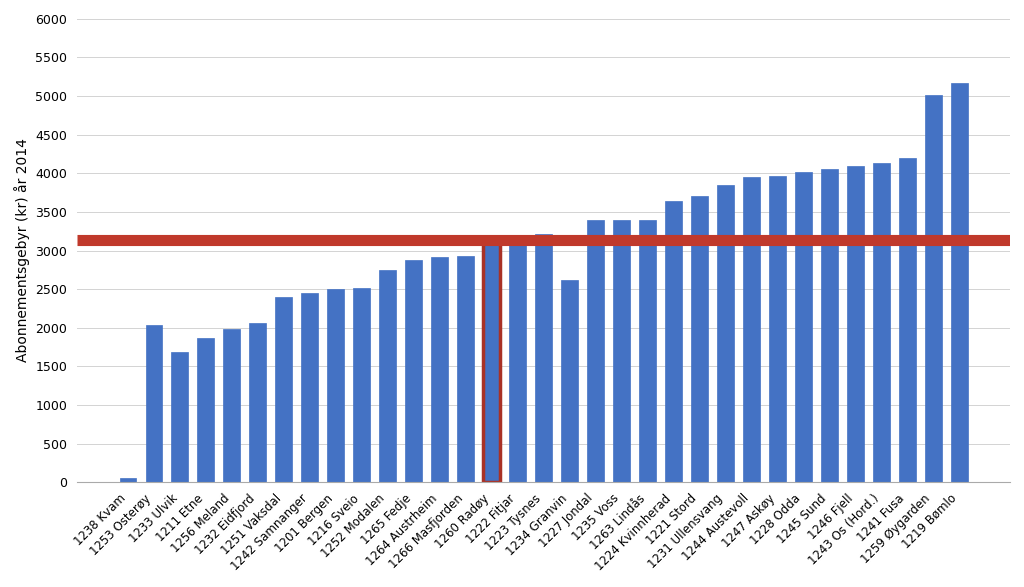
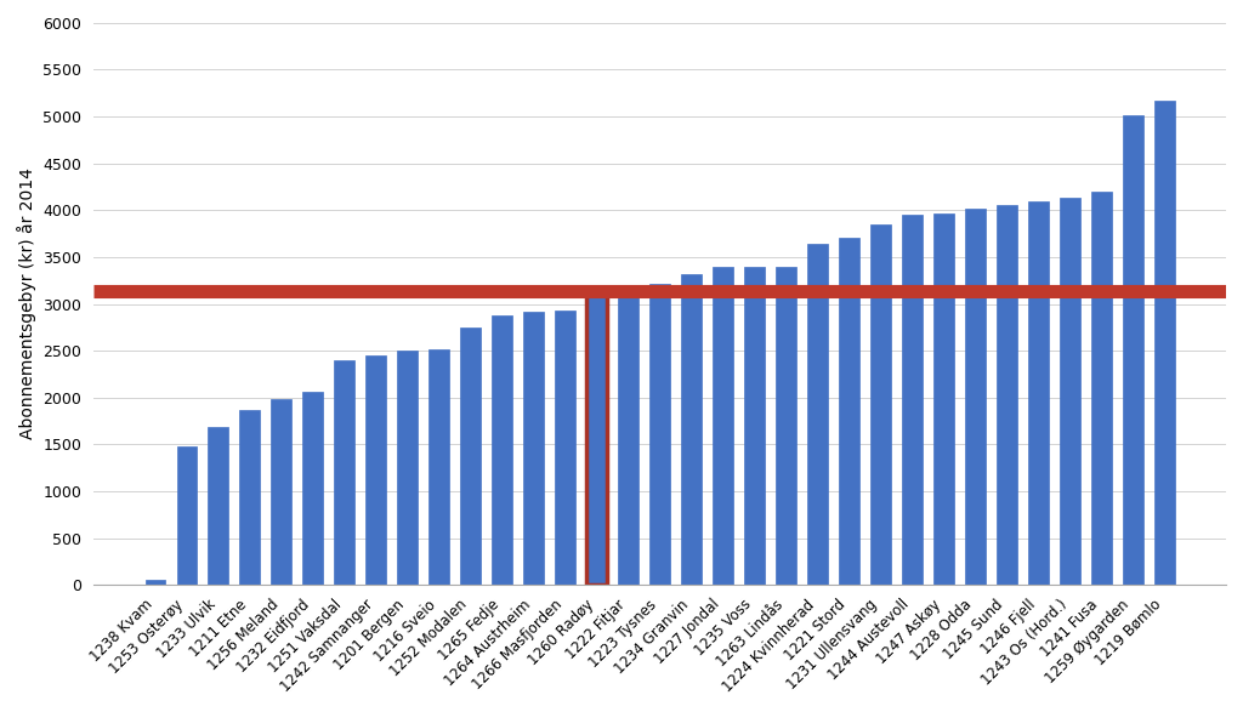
1253 Osterøy: 2040 -> 1480
1234 Granvin: 2620 -> 3320
